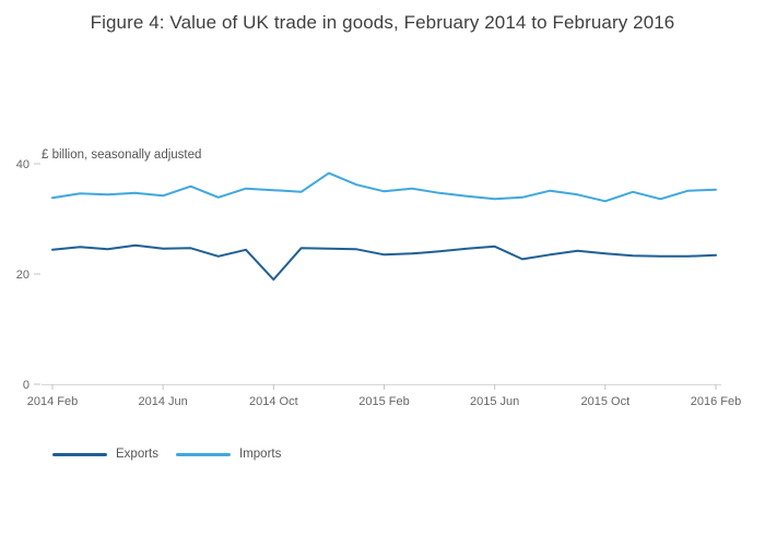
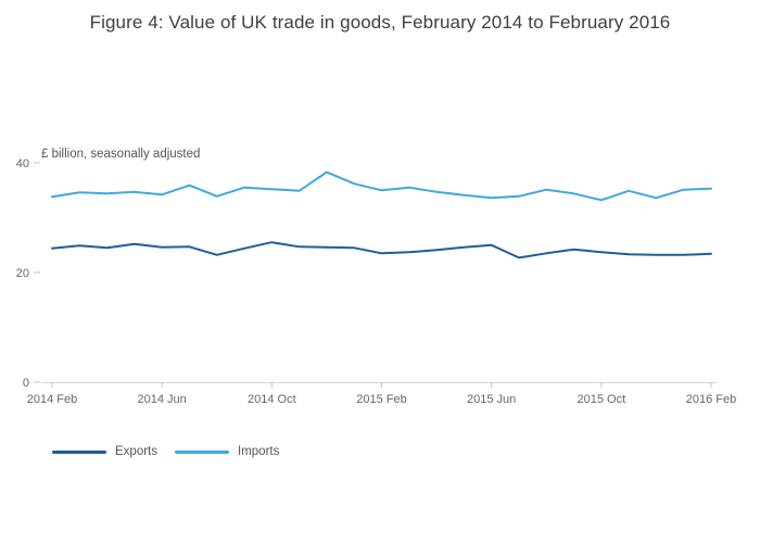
Exports/2014 Oct: 19 -> 26
